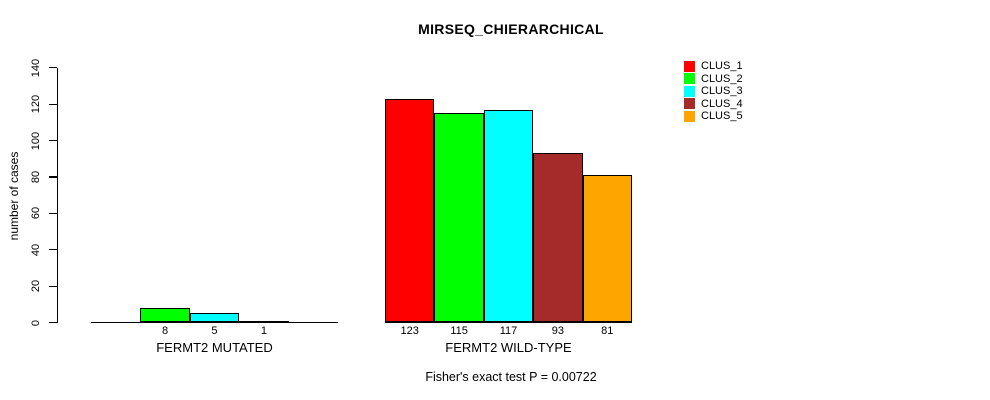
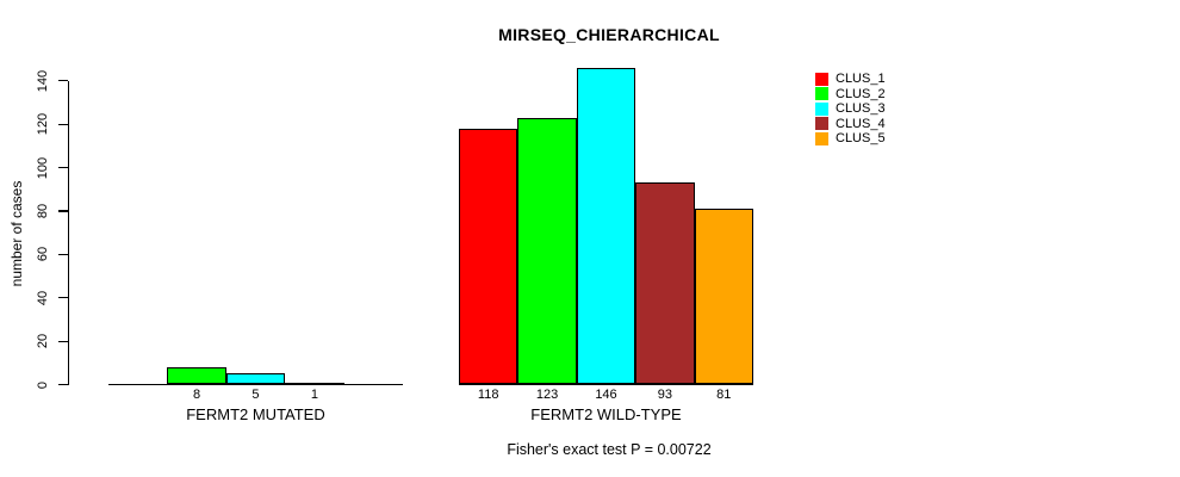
CLUS_1/FERMT2 WILD-TYPE: 123 -> 118
CLUS_2/FERMT2 WILD-TYPE: 115 -> 123
CLUS_3/FERMT2 WILD-TYPE: 117 -> 146
